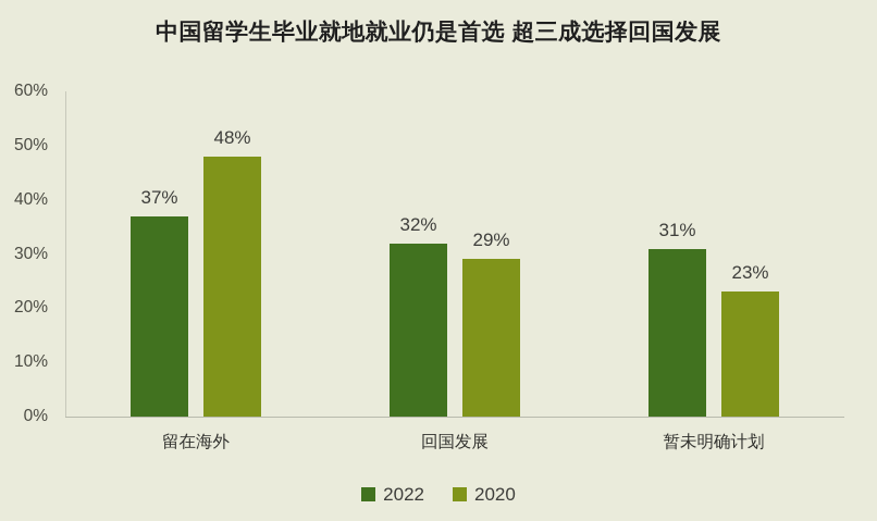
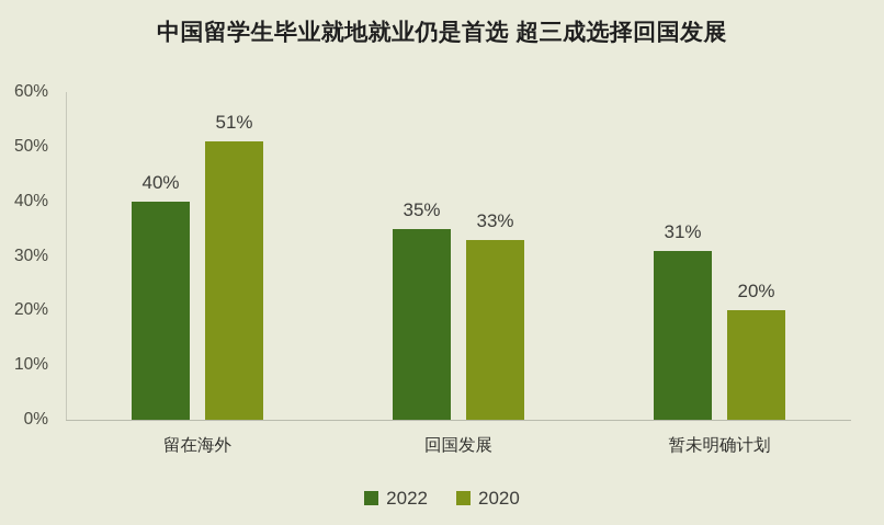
2022/留在海外: 37% -> 40%
2020/留在海外: 48% -> 51%
2022/回国发展: 32% -> 35%
2020/回国发展: 29% -> 33%
2020/暂未明确计划: 23% -> 20%
